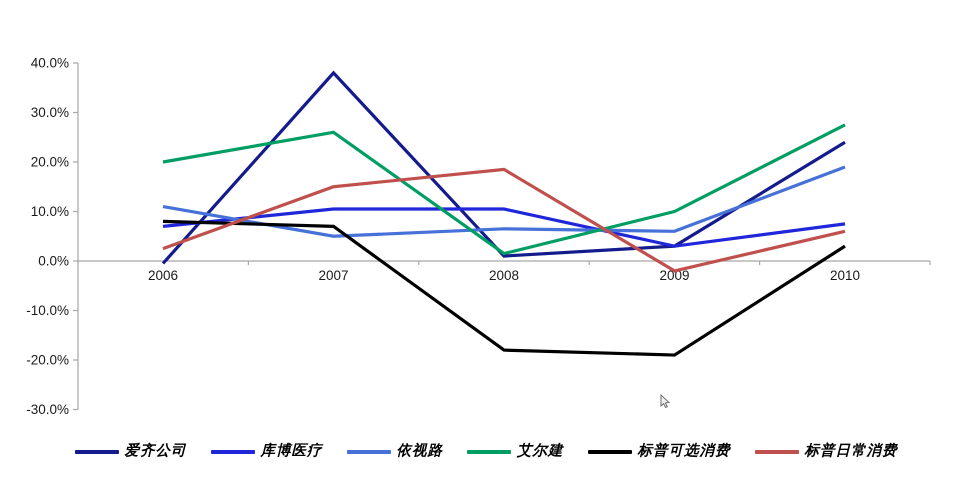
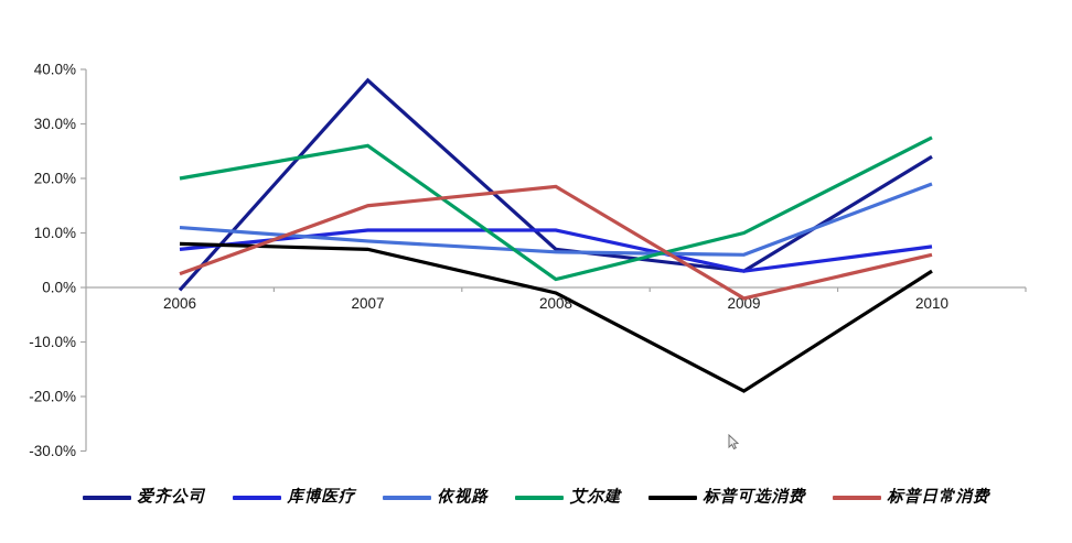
依视路/2007: 5% -> 8%
爱齐公司/2008: 1% -> 7%
标普可选消费/2008: -18% -> -1%
